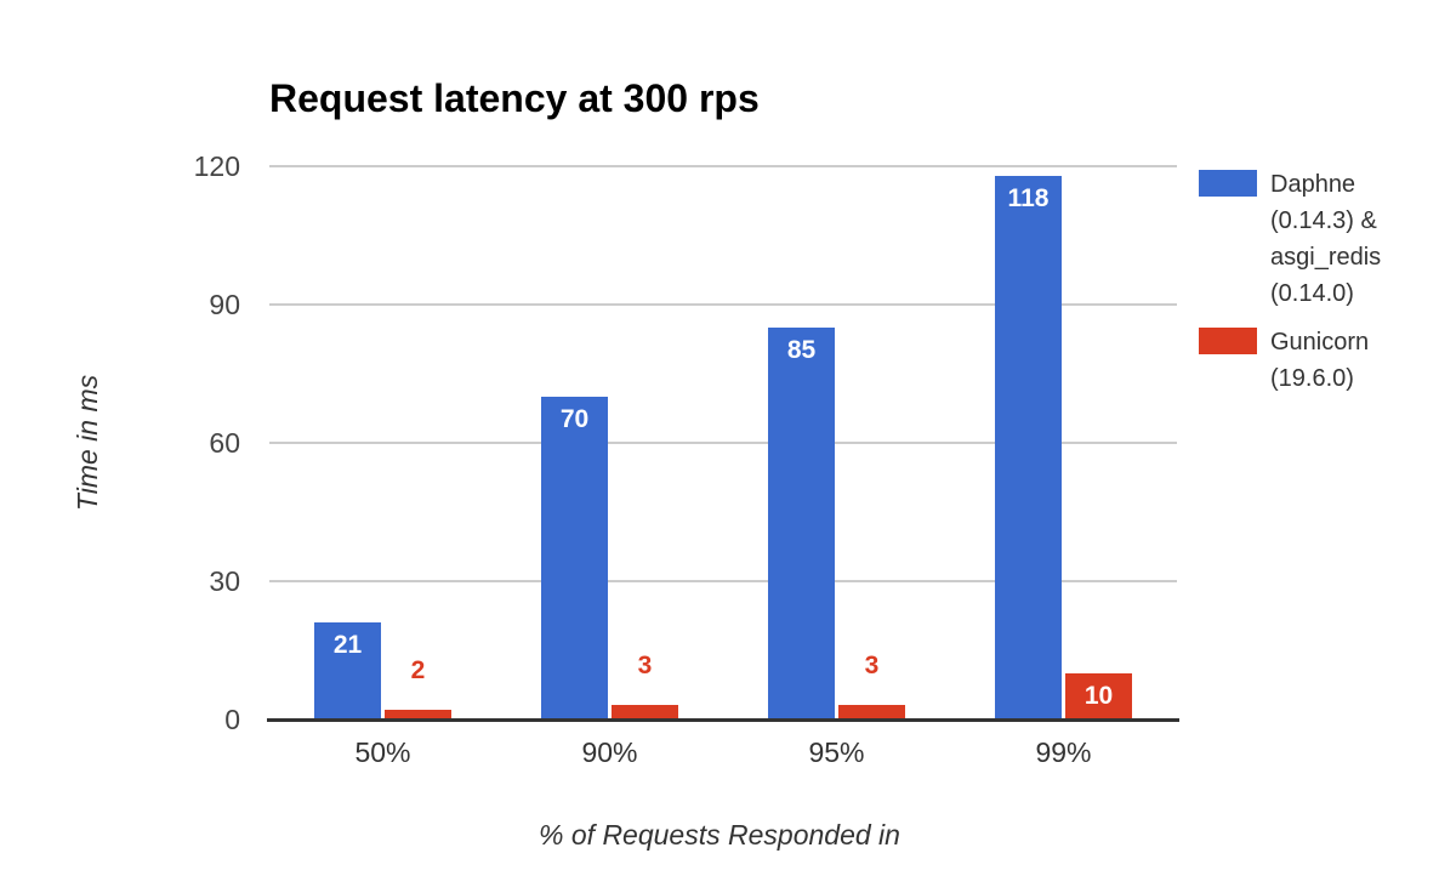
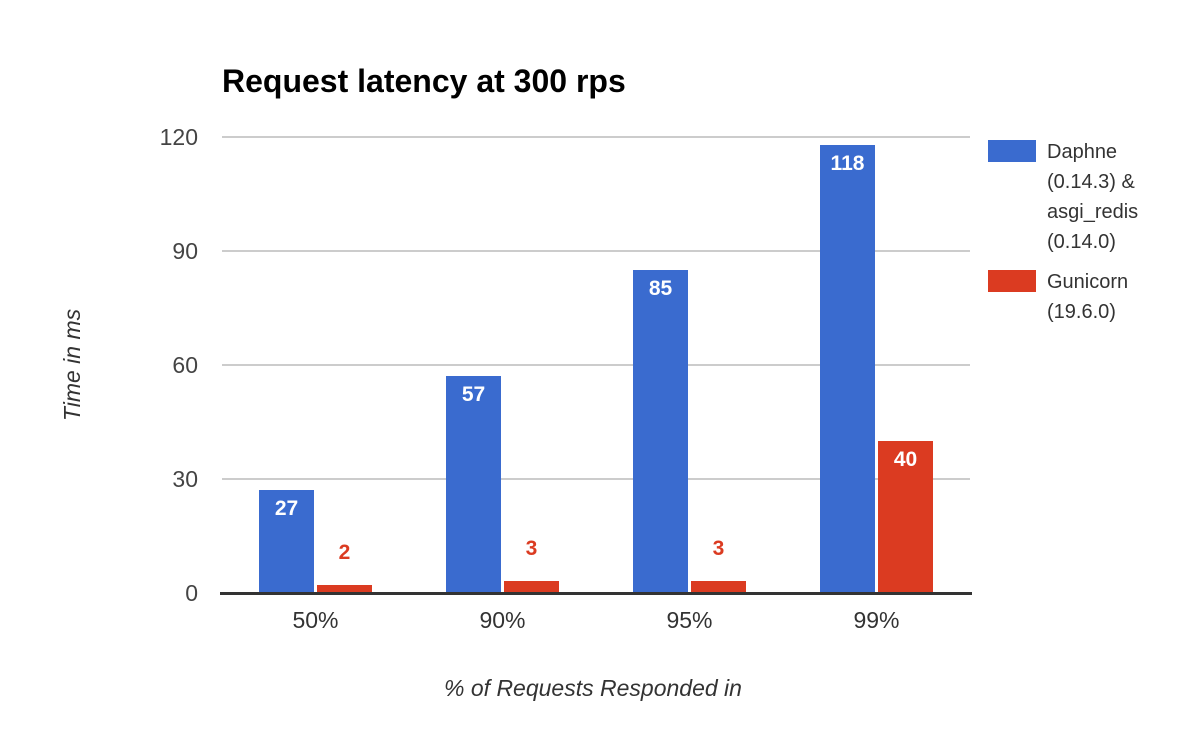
Daphne (0.14.3) & asgi_redis (0.14.0)/50%: 21 -> 27
Daphne (0.14.3) & asgi_redis (0.14.0)/90%: 70 -> 57
Gunicorn (19.6.0)/99%: 10 -> 40
